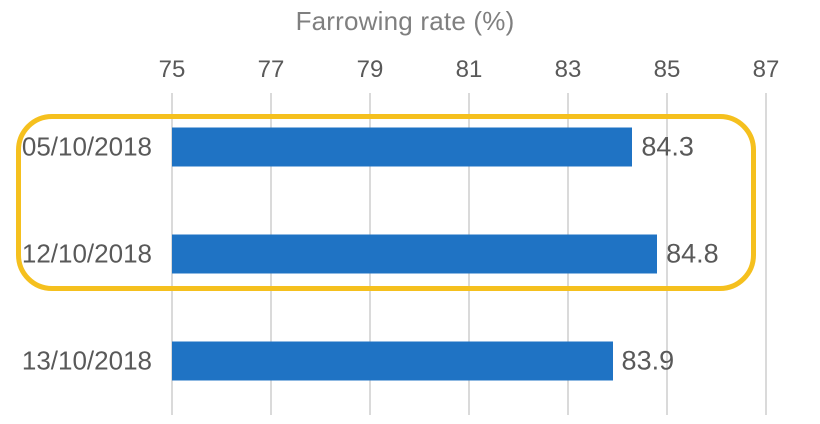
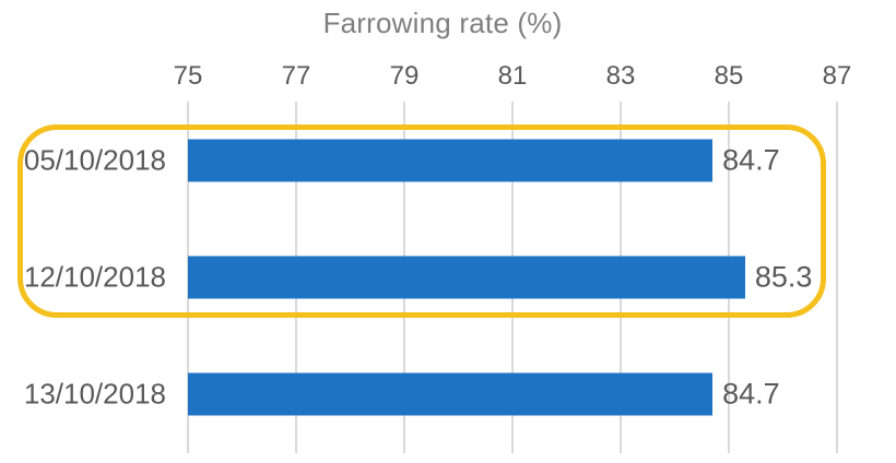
05/10/2018: 84.3 -> 84.7
12/10/2018: 84.8 -> 85.3
13/10/2018: 83.9 -> 84.7
